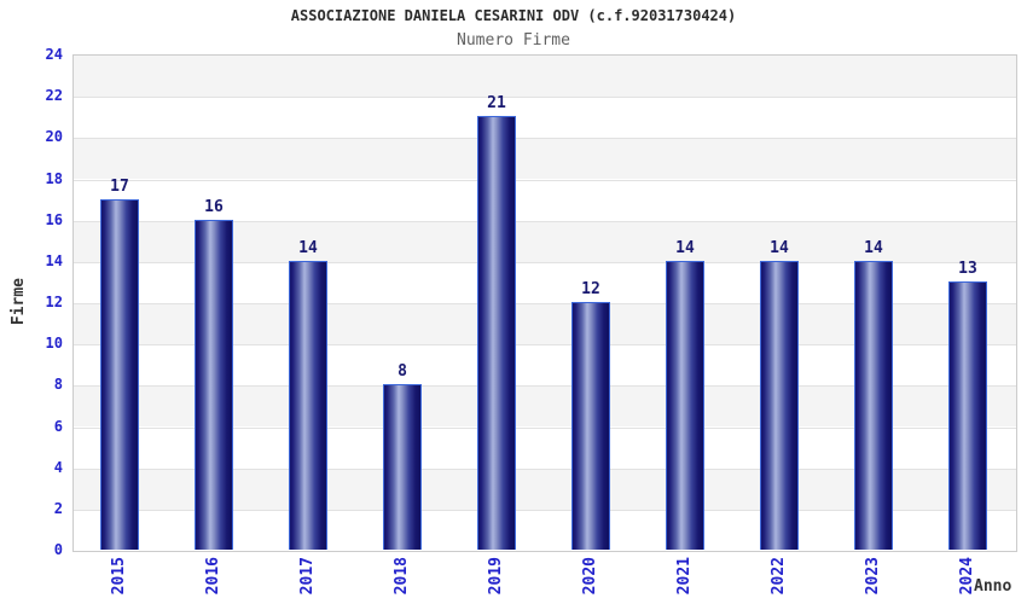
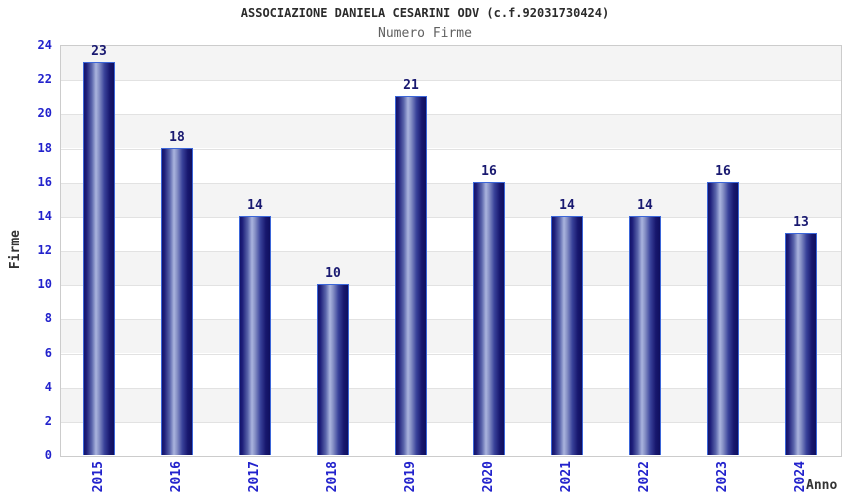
2015: 17 -> 23
2016: 16 -> 18
2018: 8 -> 10
2020: 12 -> 16
2023: 14 -> 16
